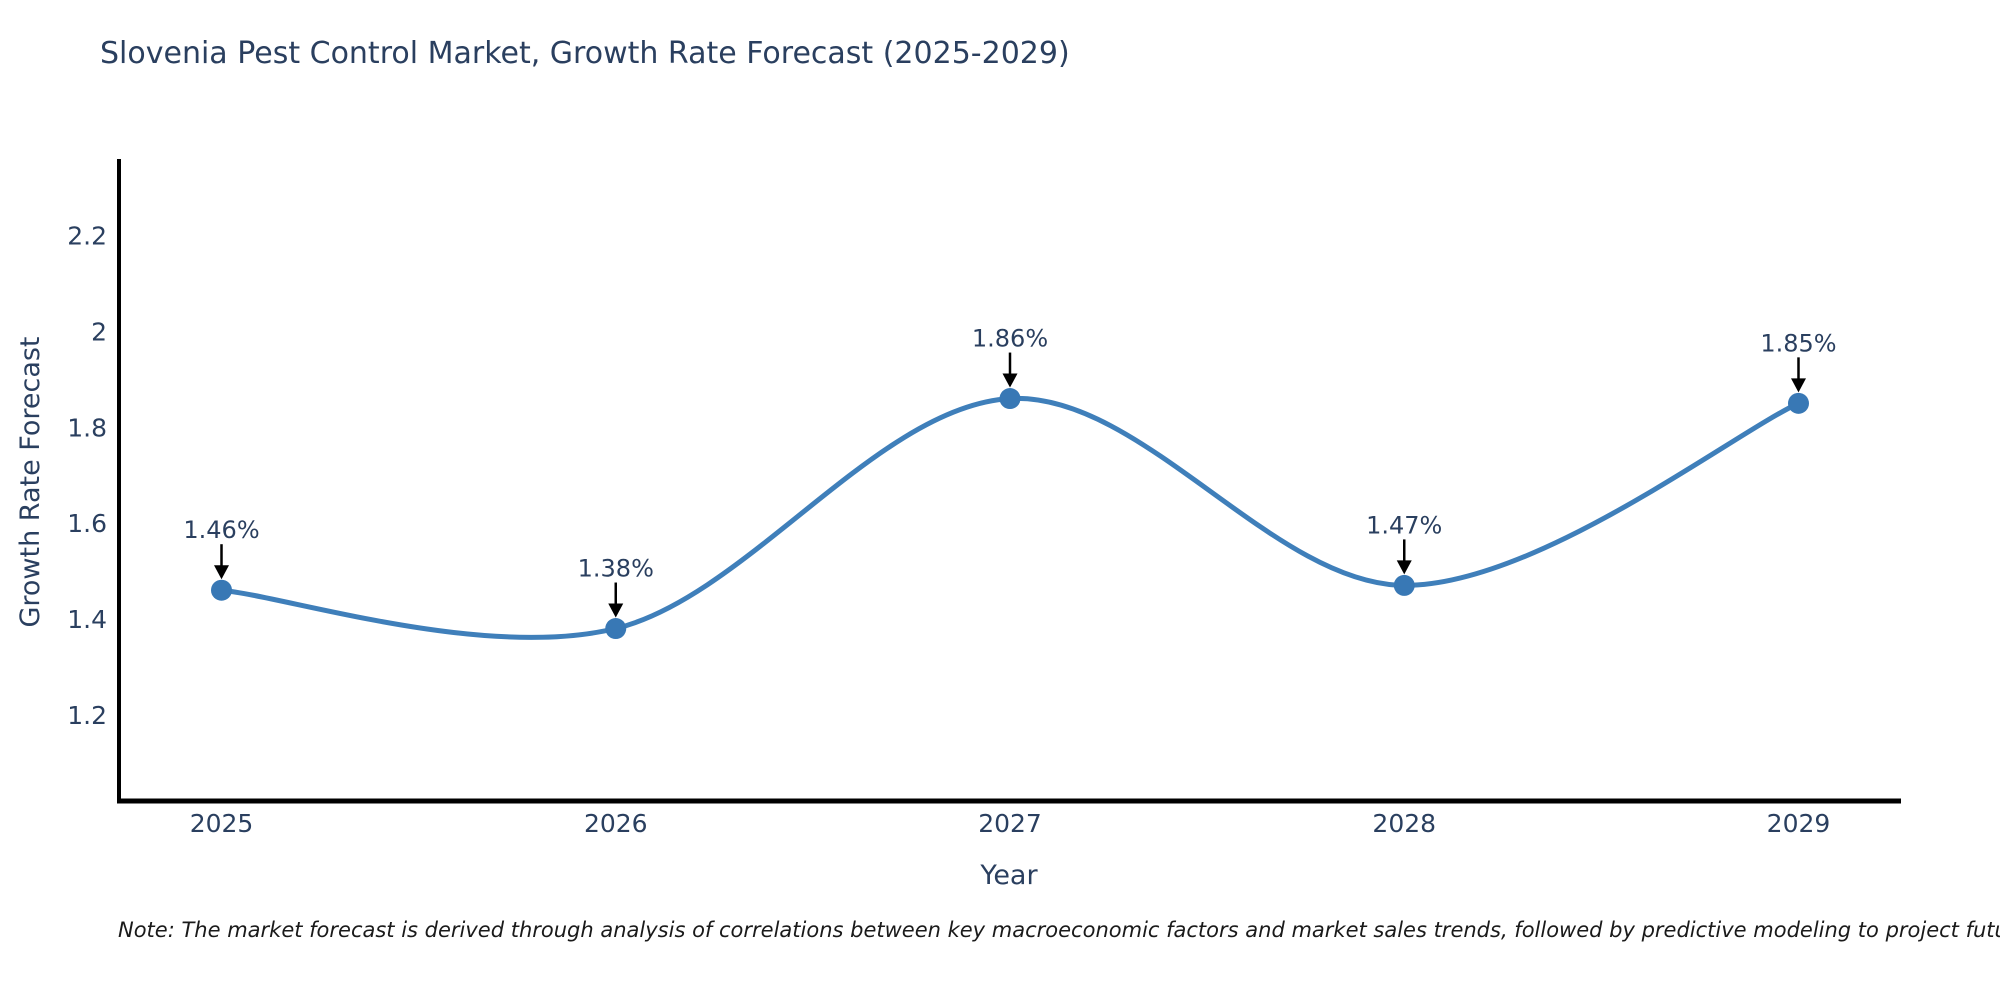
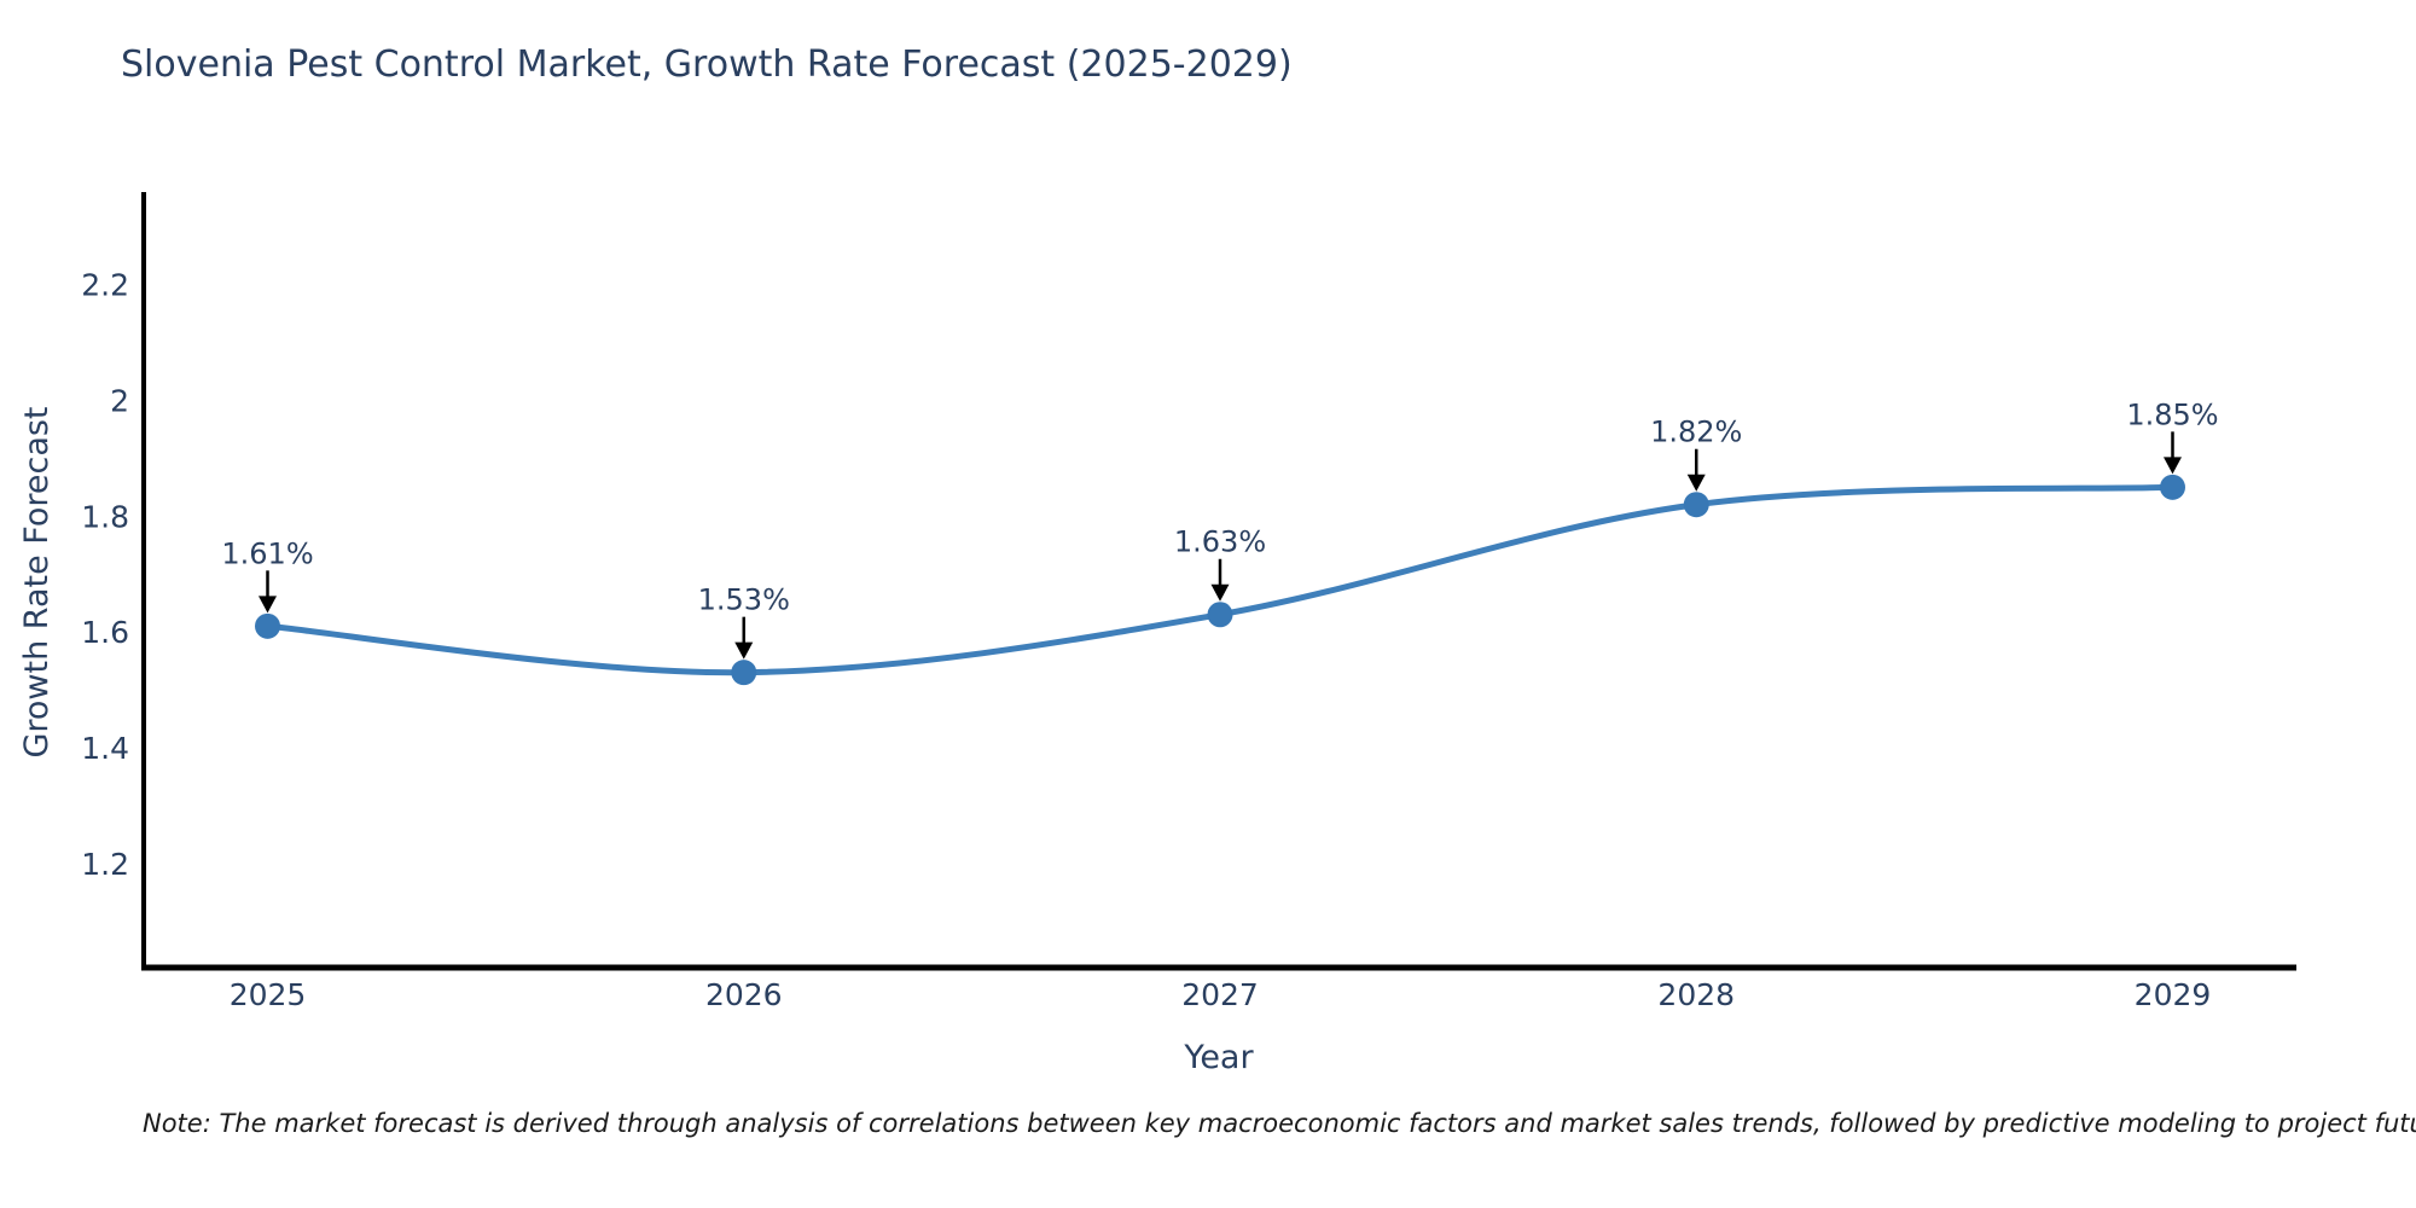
2025: 1.46% -> 1.61%
2026: 1.38% -> 1.53%
2027: 1.86% -> 1.63%
2028: 1.47% -> 1.82%
